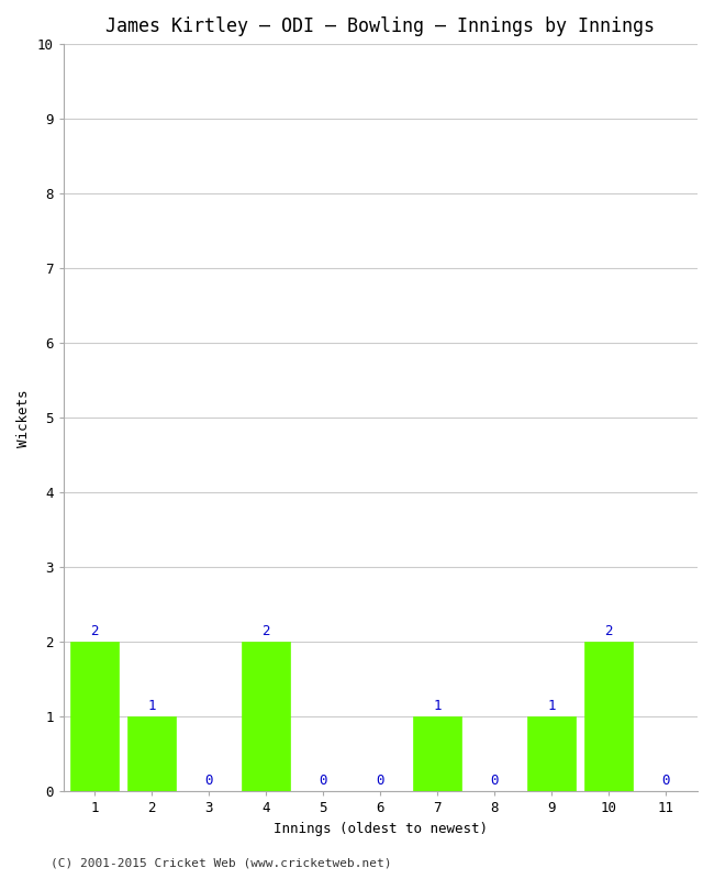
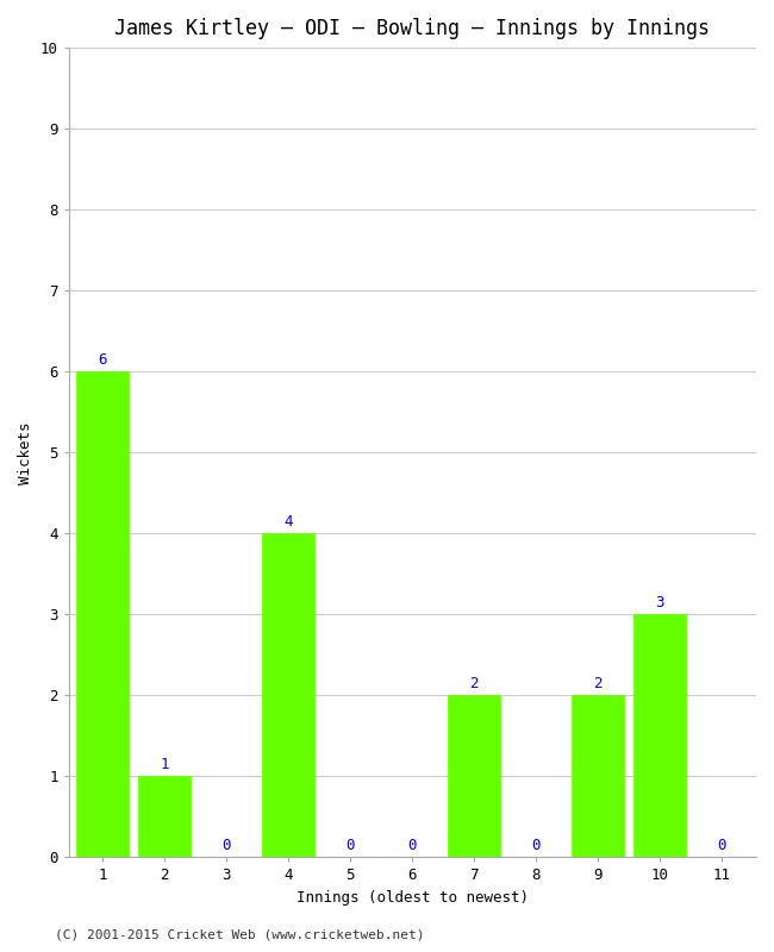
1: 2 -> 6
4: 2 -> 4
7: 1 -> 2
9: 1 -> 2
10: 2 -> 3
